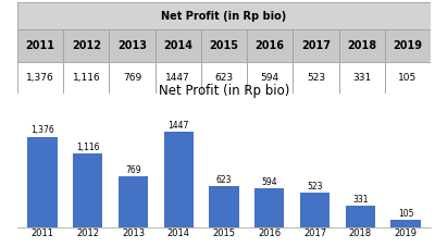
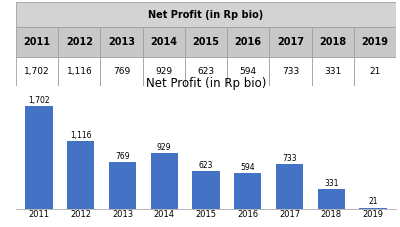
2011: 1,376 -> 1,702
2014: 1447 -> 929
2017: 523 -> 733
2019: 105 -> 21
